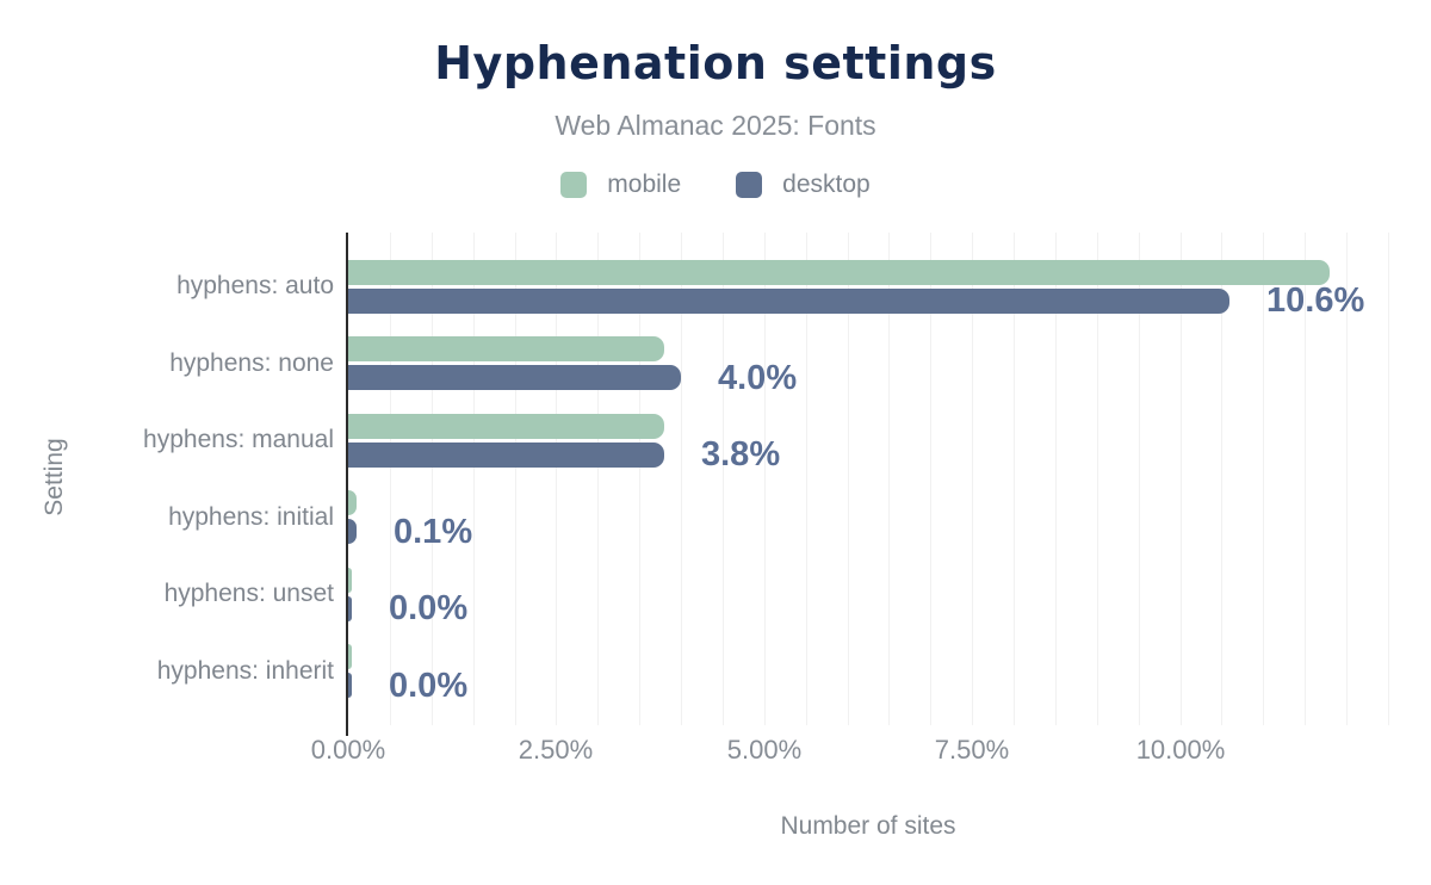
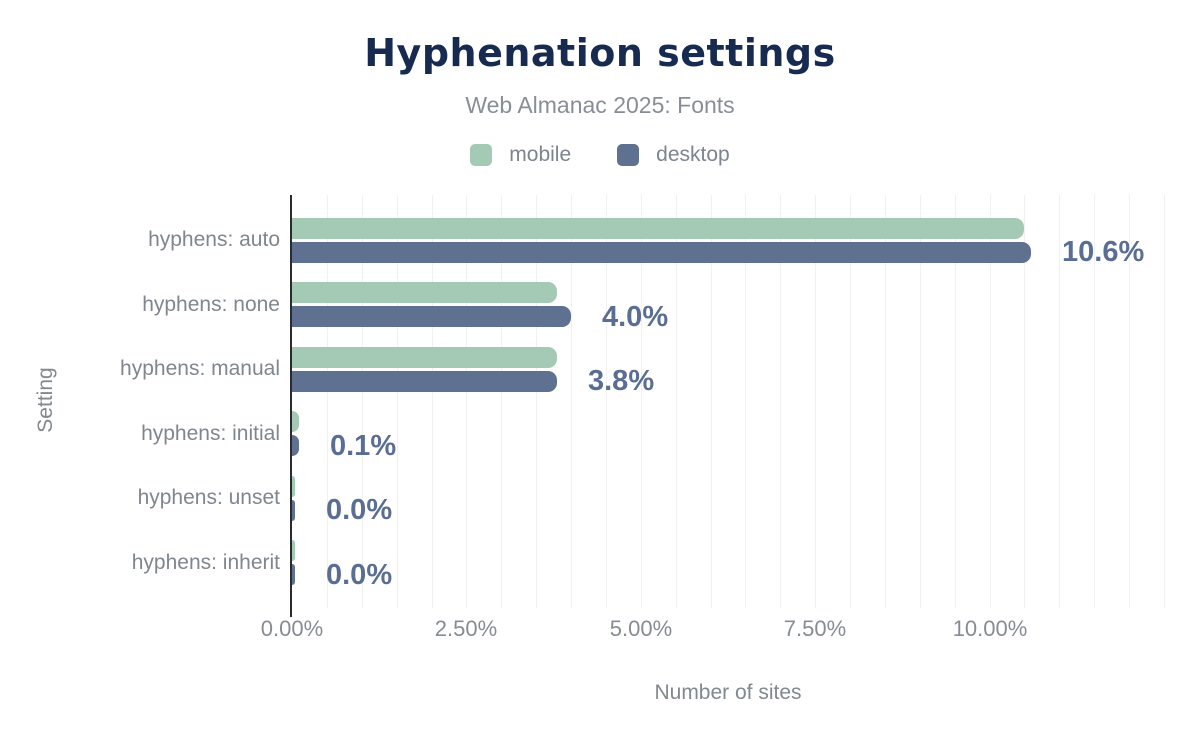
mobile/hyphens: auto: 11.8% -> 10.5%
